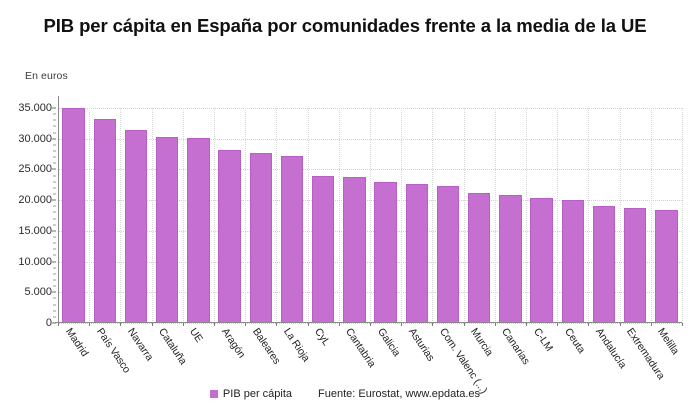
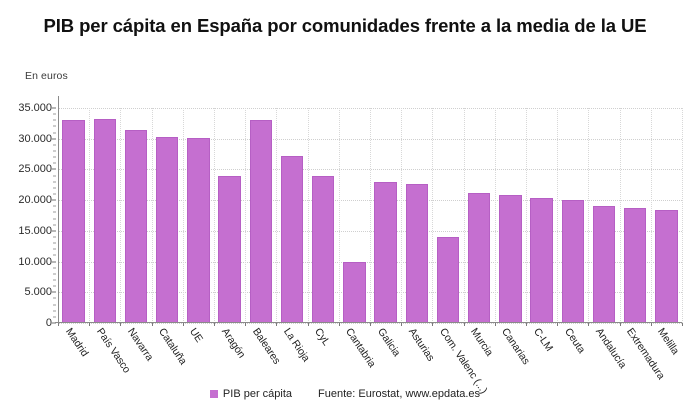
Madrid: 35000 -> 33000
Aragón: 28000 -> 24000
Baleares: 28000 -> 33000
Cantabria: 24000 -> 10000
Com. Valenc (...): 22000 -> 14000
